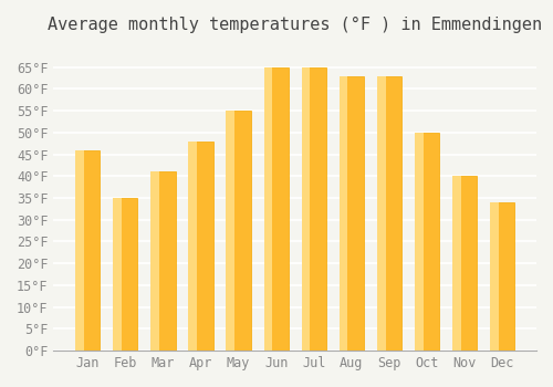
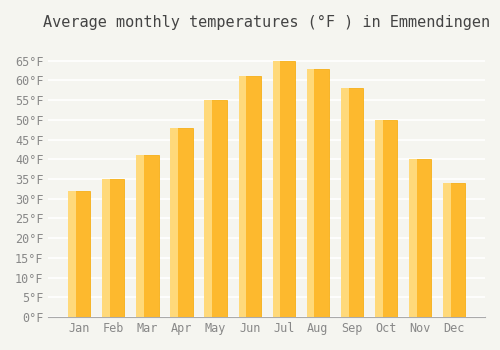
Jan: 46°F -> 32°F
Jun: 65°F -> 61°F
Sep: 63°F -> 58°F
